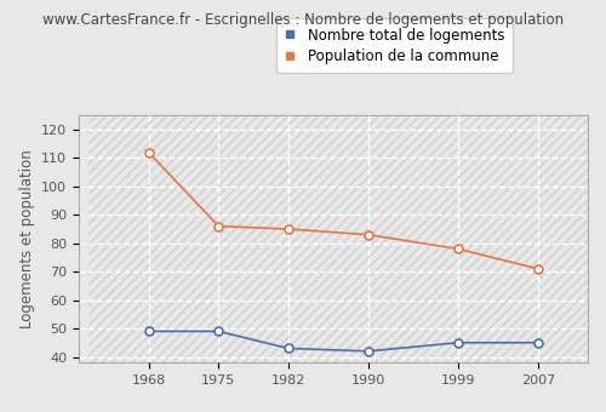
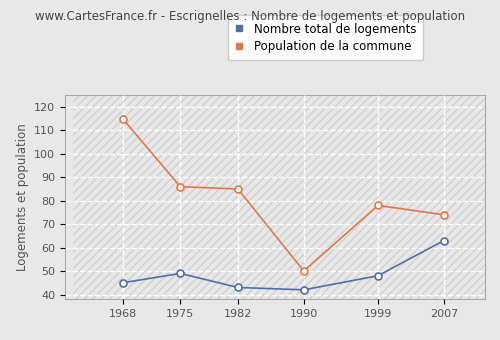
Nombre total de logements/1968: 49 -> 45
Population de la commune/1968: 112 -> 115
Population de la commune/1990: 83 -> 50
Nombre total de logements/1999: 45 -> 48
Nombre total de logements/2007: 45 -> 63
Population de la commune/2007: 71 -> 74
